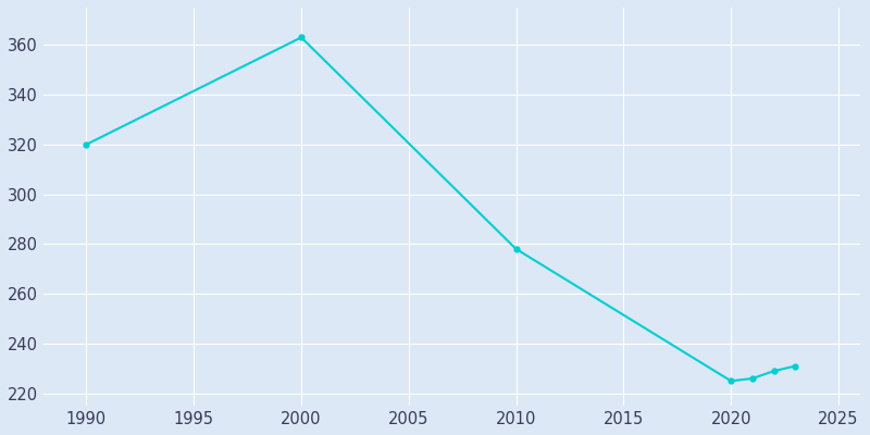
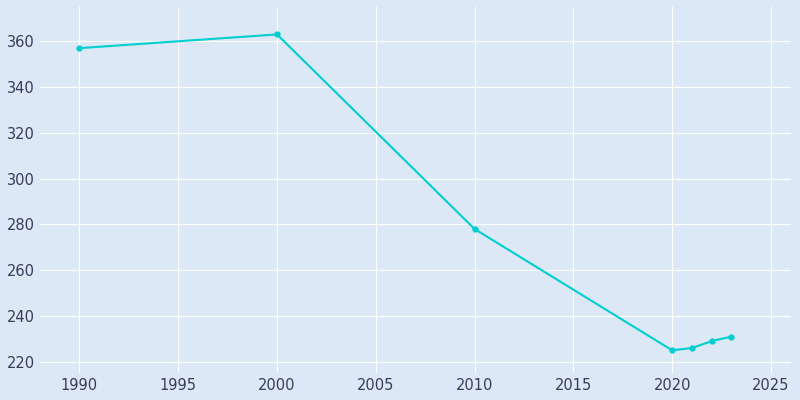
1990: 320 -> 357
